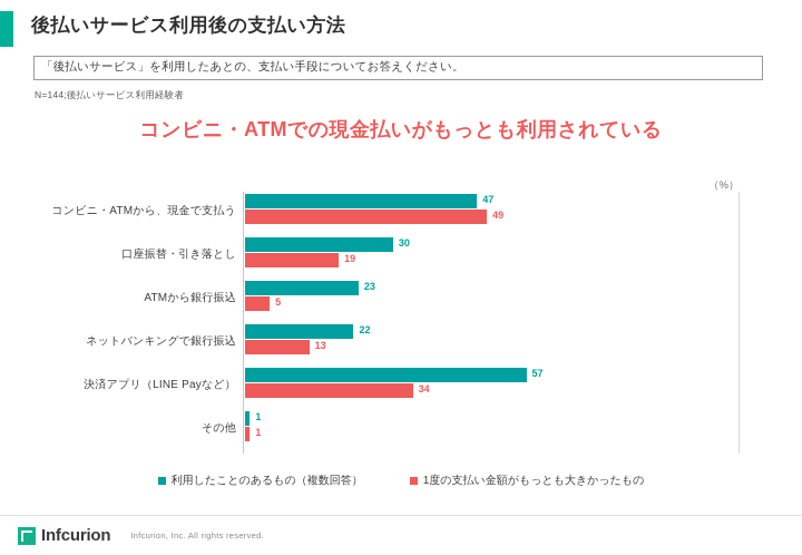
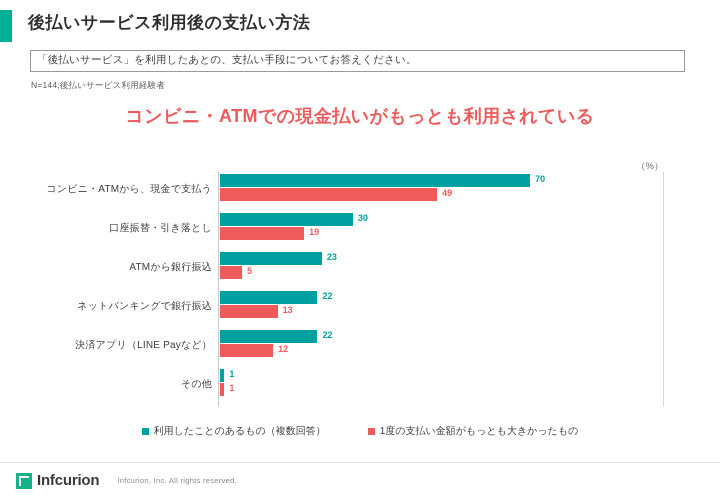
利用したことのあるもの（複数回答）/コンビニ・ATMから、現金で支払う: 47 -> 70
利用したことのあるもの（複数回答）/決済アプリ（LINE Payなど）: 57 -> 22
1度の支払い金額がもっとも大きかったもの/決済アプリ（LINE Payなど）: 34 -> 12
